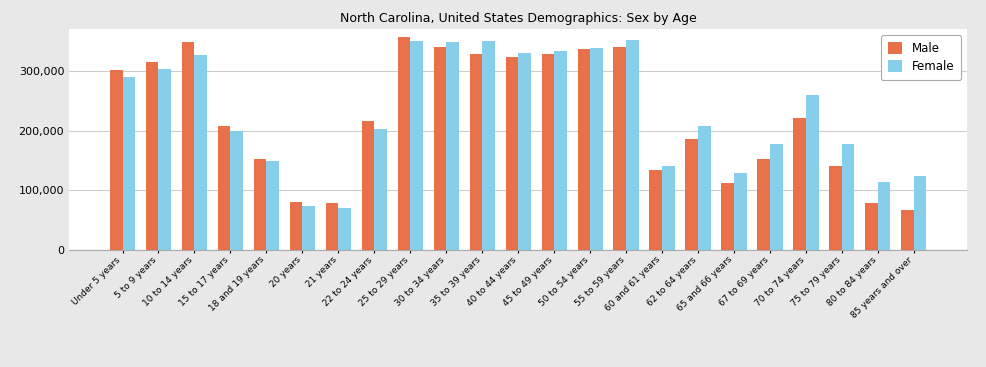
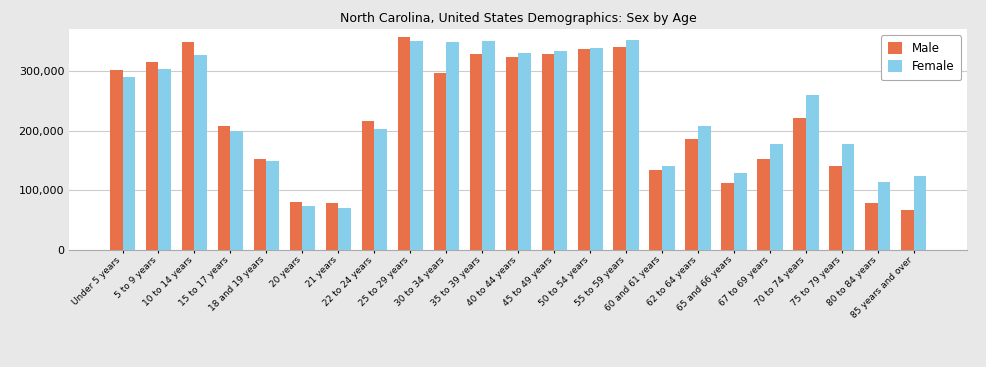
Male/30 to 34 years: 340,000 -> 296,000
